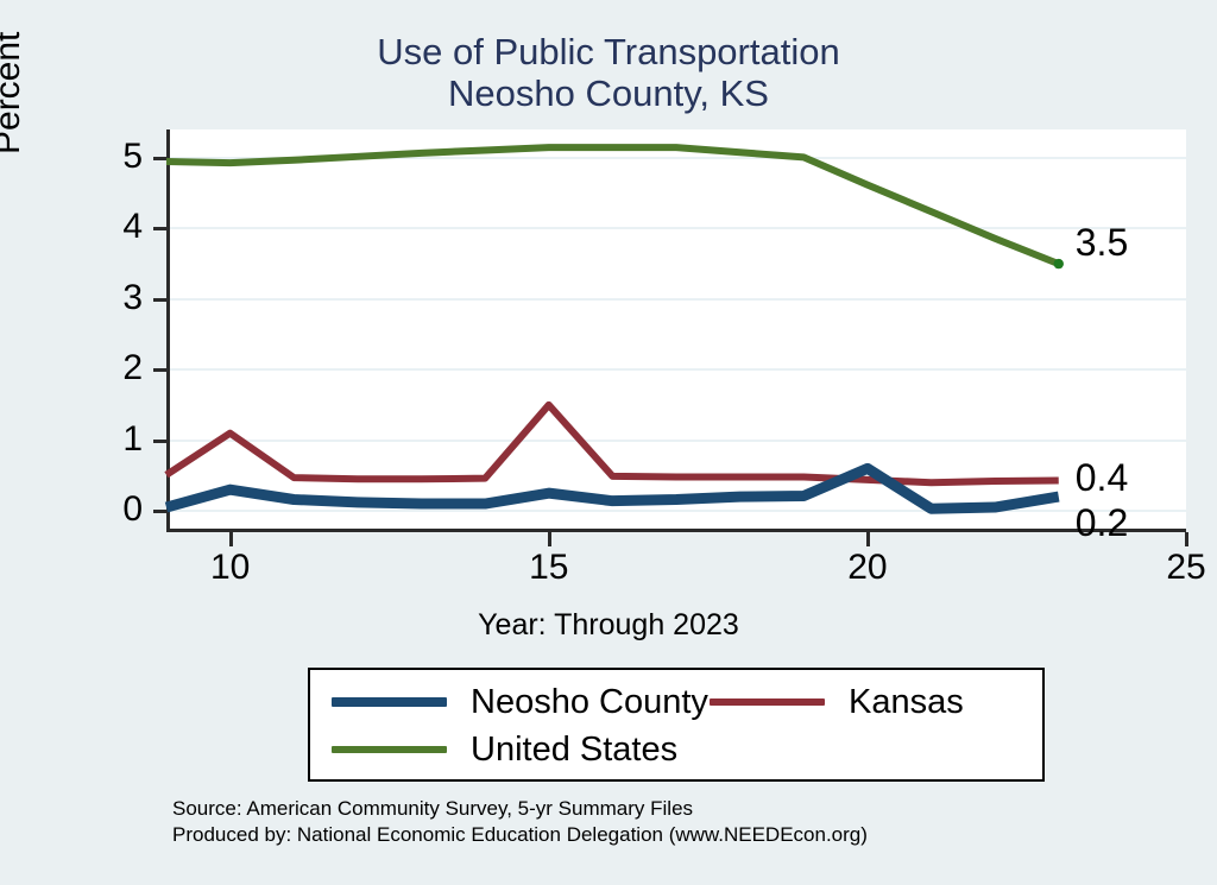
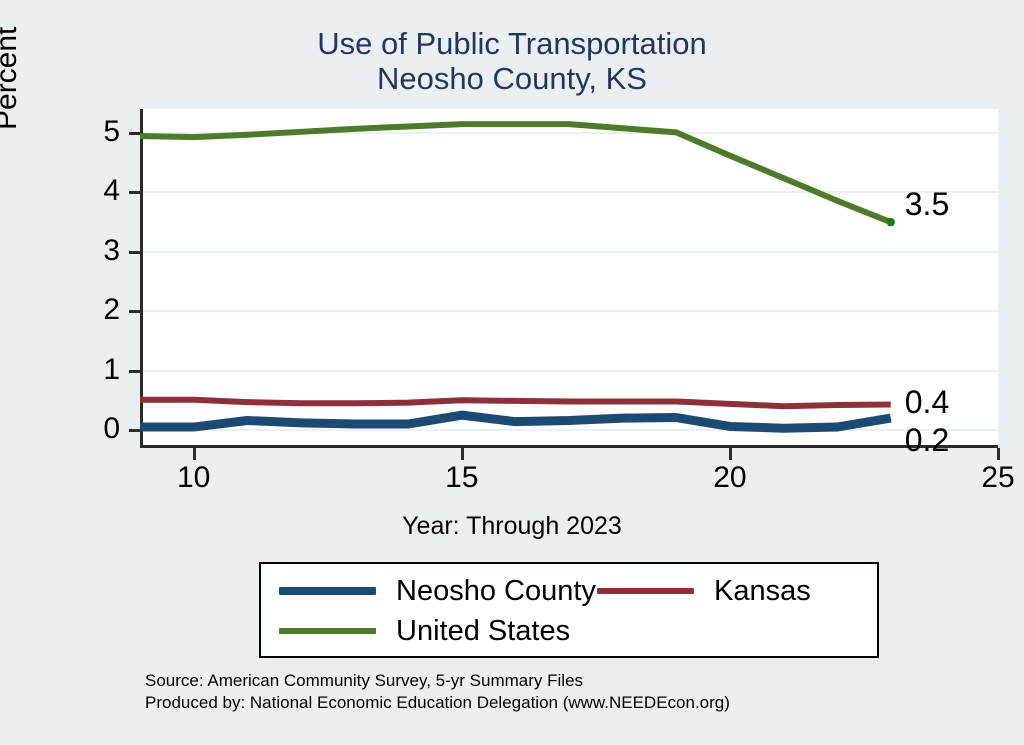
Neosho County/10: 0.3 -> 0.1
Kansas/10: 1.1 -> 0.5
Kansas/15: 1.5 -> 0.5
Neosho County/20: 0.6 -> 0.1
